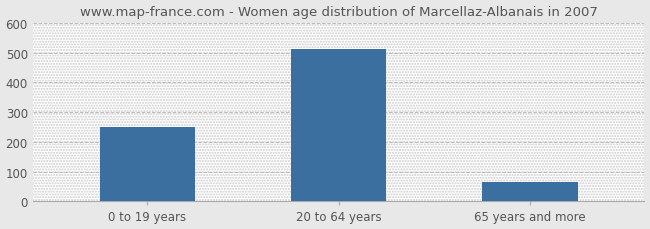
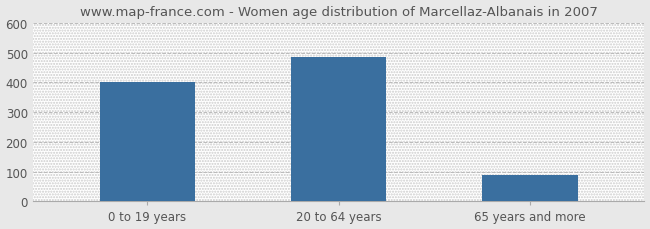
0 to 19 years: 250 -> 400
20 to 64 years: 512 -> 485
65 years and more: 65 -> 90
